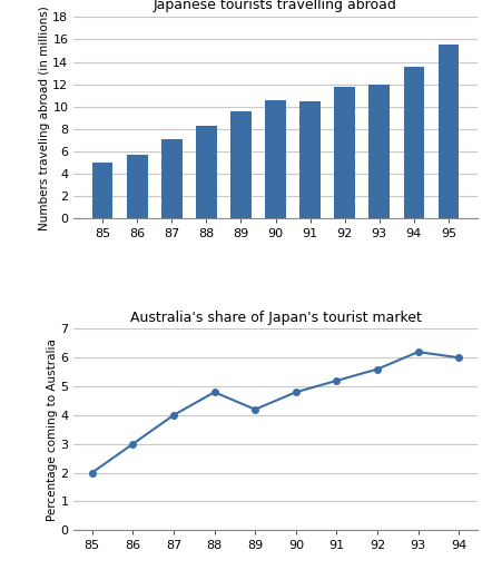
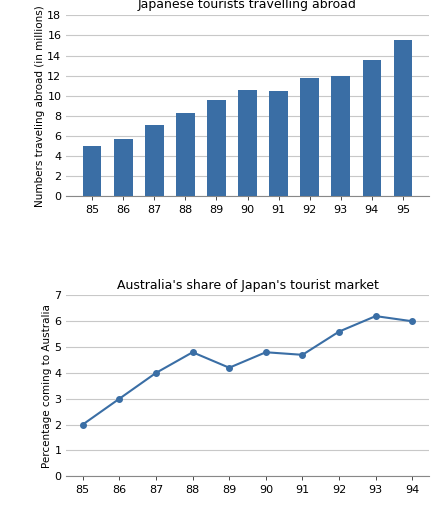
Australia's share of Japan's tourist market/91: 5.2 -> 4.7
